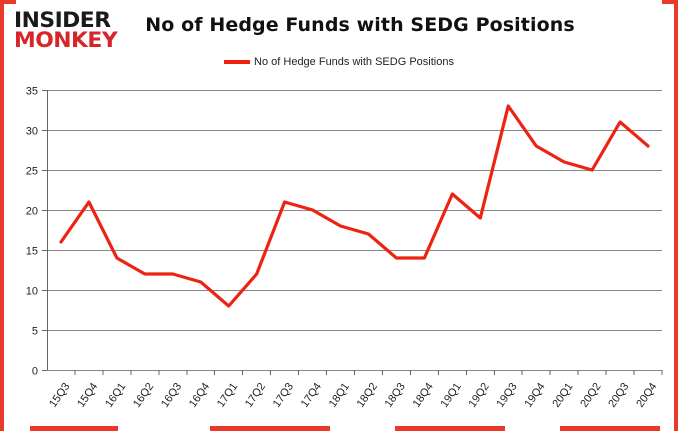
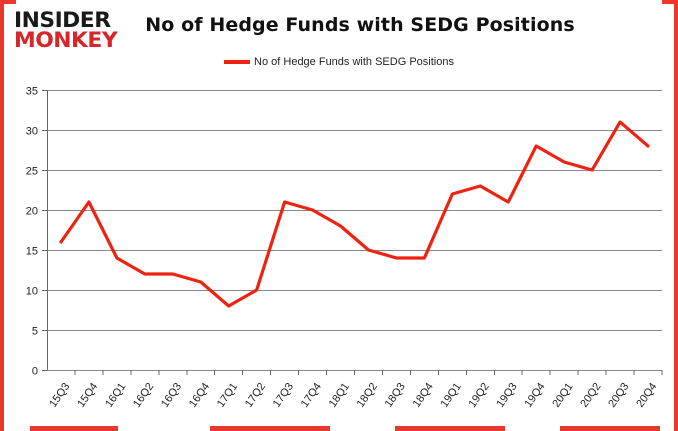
17Q2: 12 -> 10
18Q2: 17 -> 15
19Q2: 19 -> 23
19Q3: 33 -> 21
